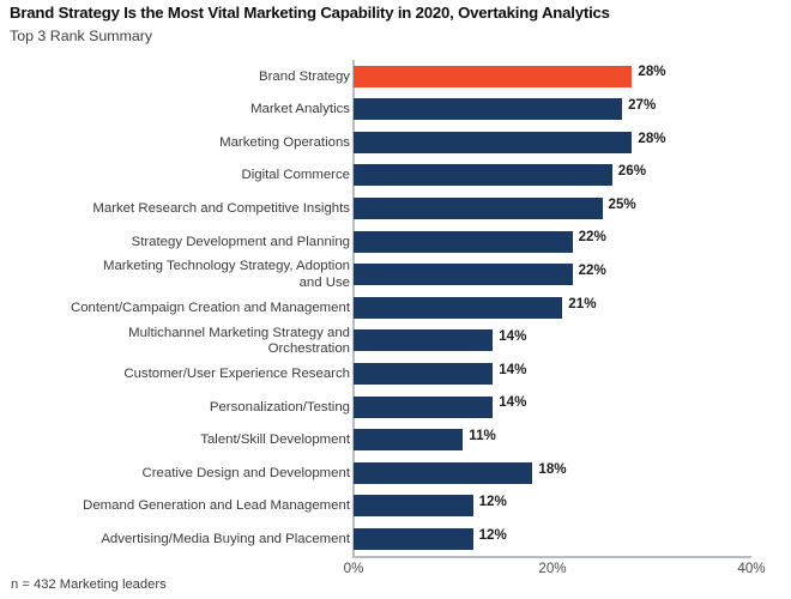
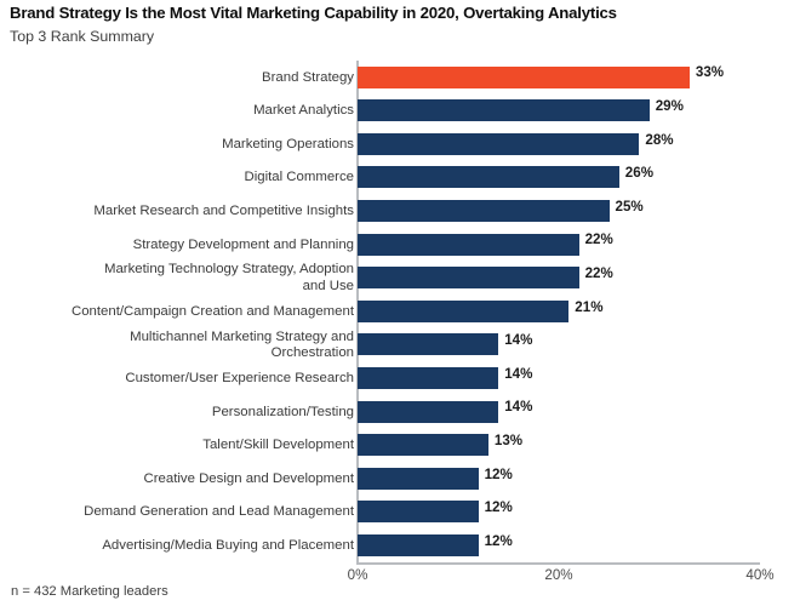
Brand Strategy: 28% -> 33%
Market Analytics: 27% -> 29%
Talent/Skill Development: 11% -> 13%
Creative Design and Development: 18% -> 12%
